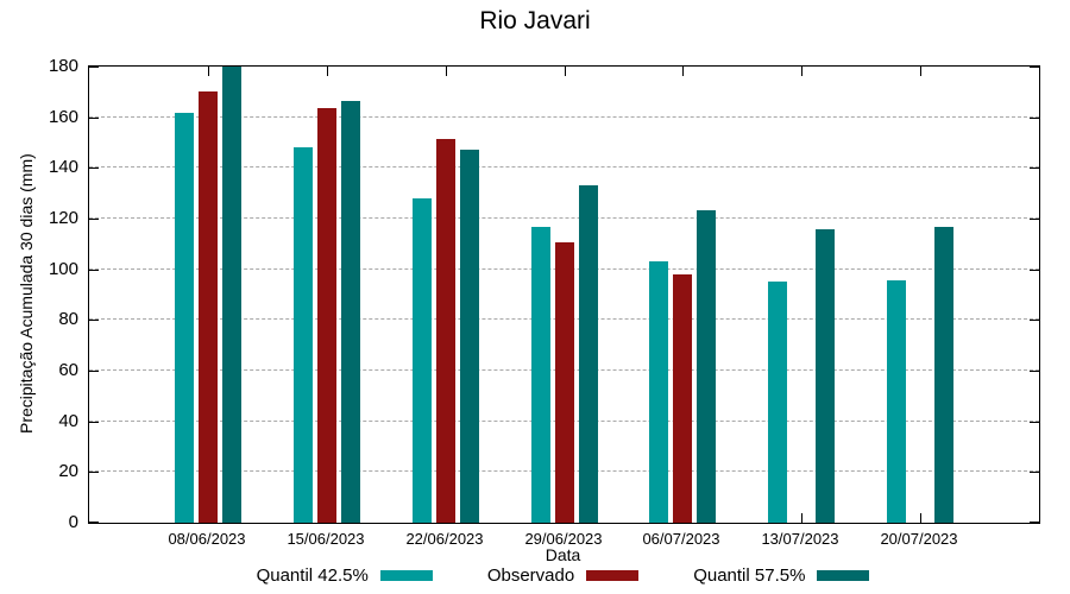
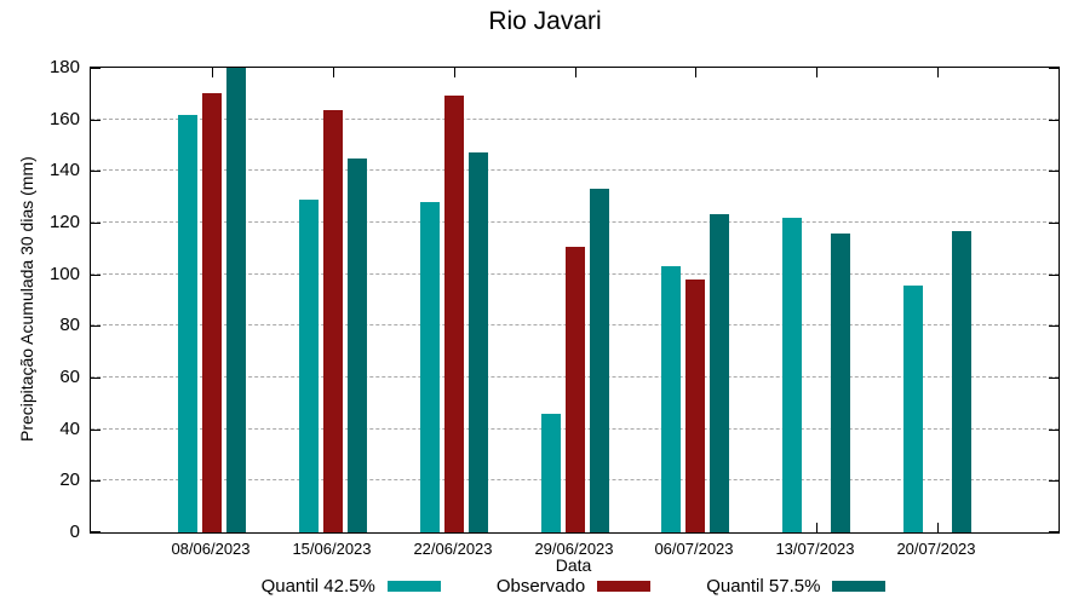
Quantil 42.5%/15/06/2023: 148 -> 129
Quantil 57.5%/15/06/2023: 166 -> 145
Observado/22/06/2023: 152 -> 169
Quantil 42.5%/29/06/2023: 116 -> 46
Quantil 42.5%/13/07/2023: 95 -> 122
